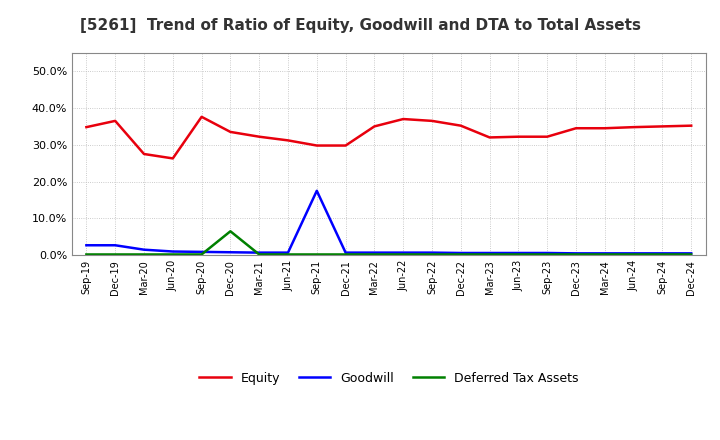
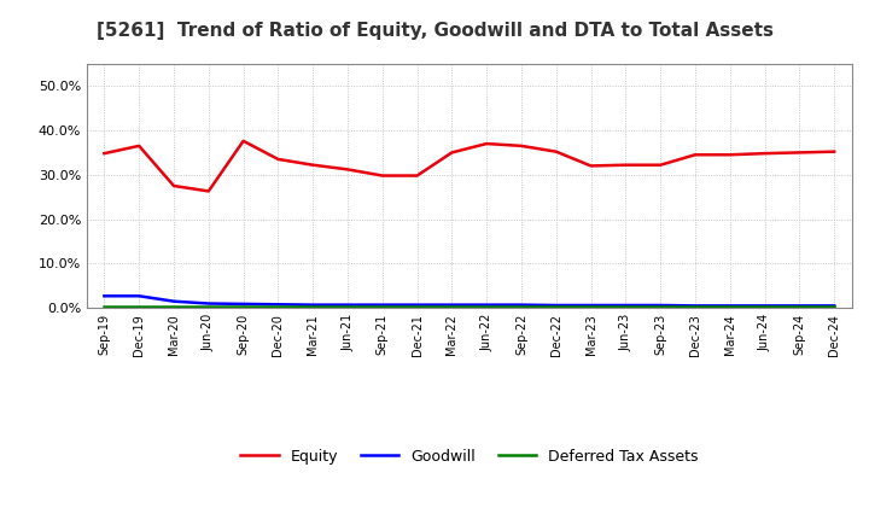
Deferred Tax Assets/Dec-20: 6.5% -> 0.2%
Goodwill/Sep-21: 17.5% -> 0.7%
